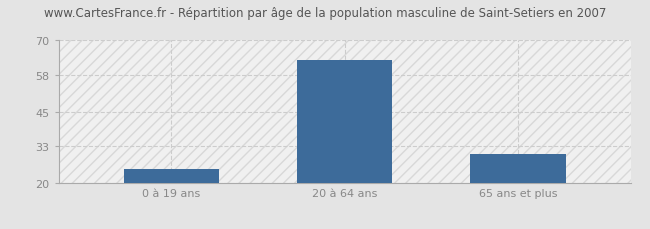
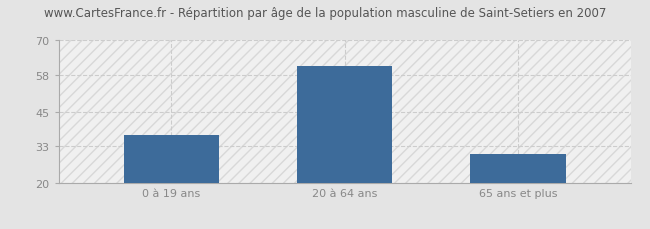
0 à 19 ans: 25 -> 37
20 à 64 ans: 63 -> 61
